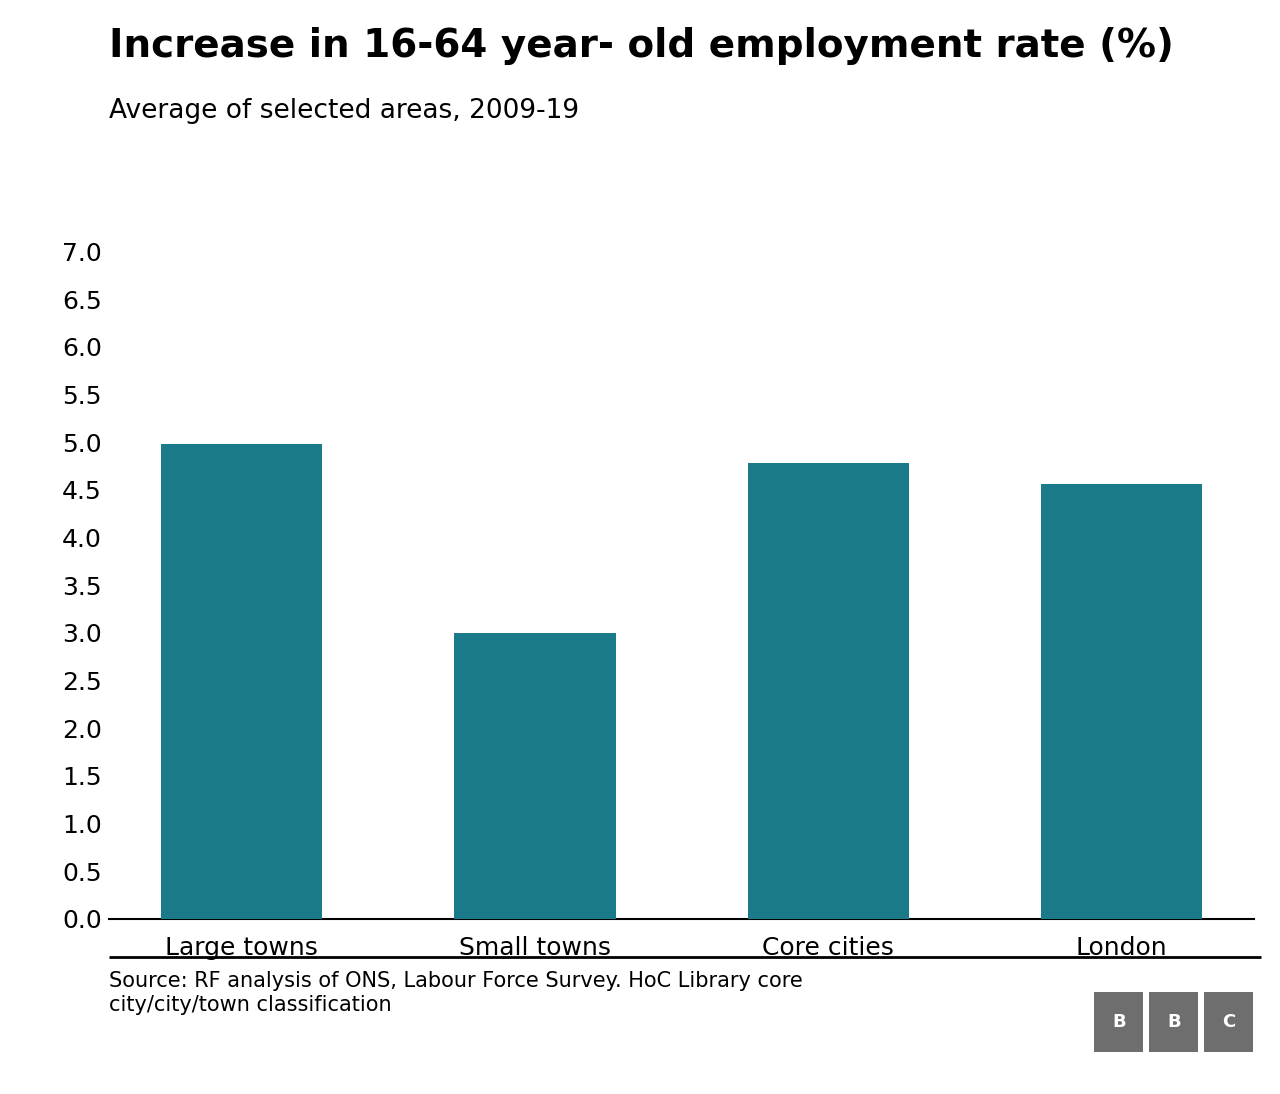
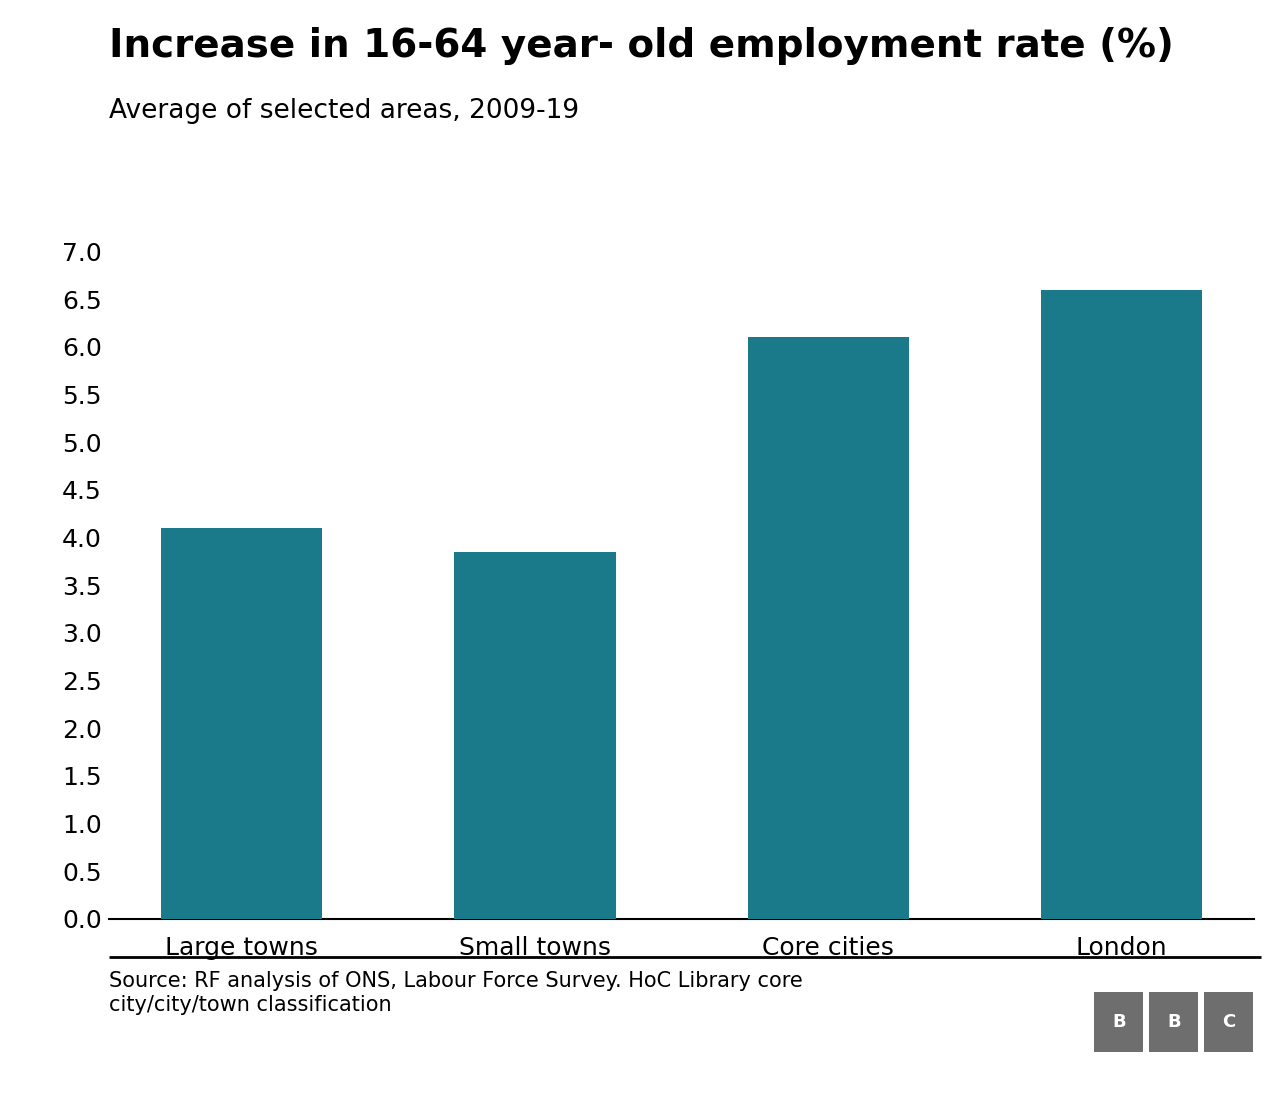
Large towns: 4.98 -> 4.10
Small towns: 3.00 -> 3.85
Core cities: 4.78 -> 6.10
London: 4.56 -> 6.60
